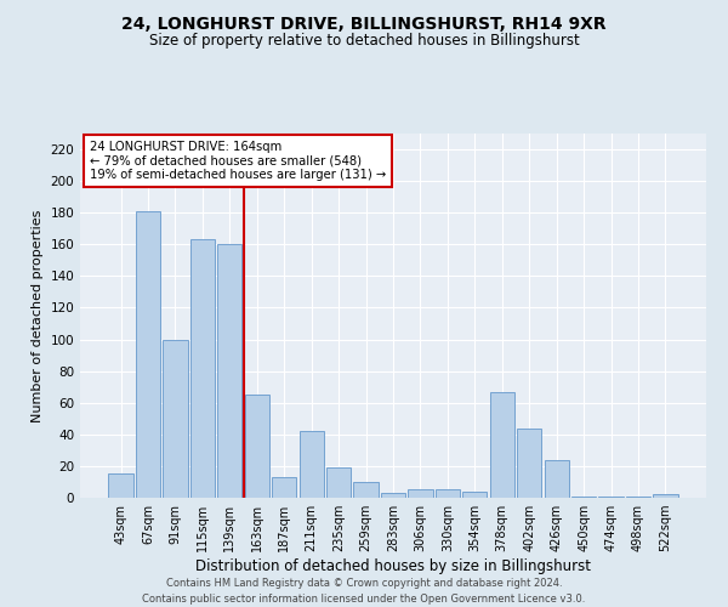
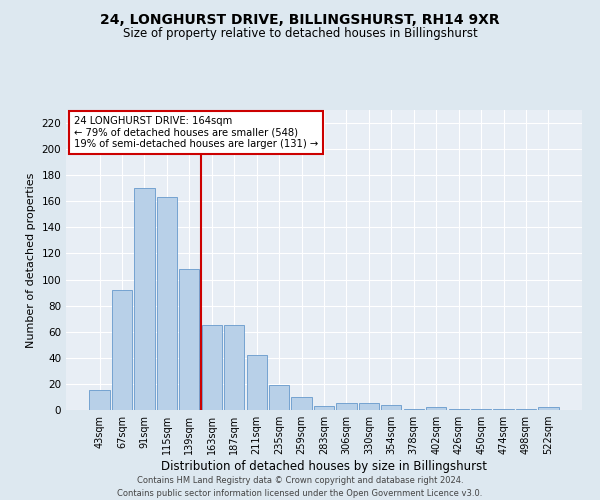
67sqm: 181 -> 92
91sqm: 100 -> 170
139sqm: 160 -> 108
187sqm: 13 -> 65
378sqm: 67 -> 1
402sqm: 44 -> 2
426sqm: 24 -> 1
